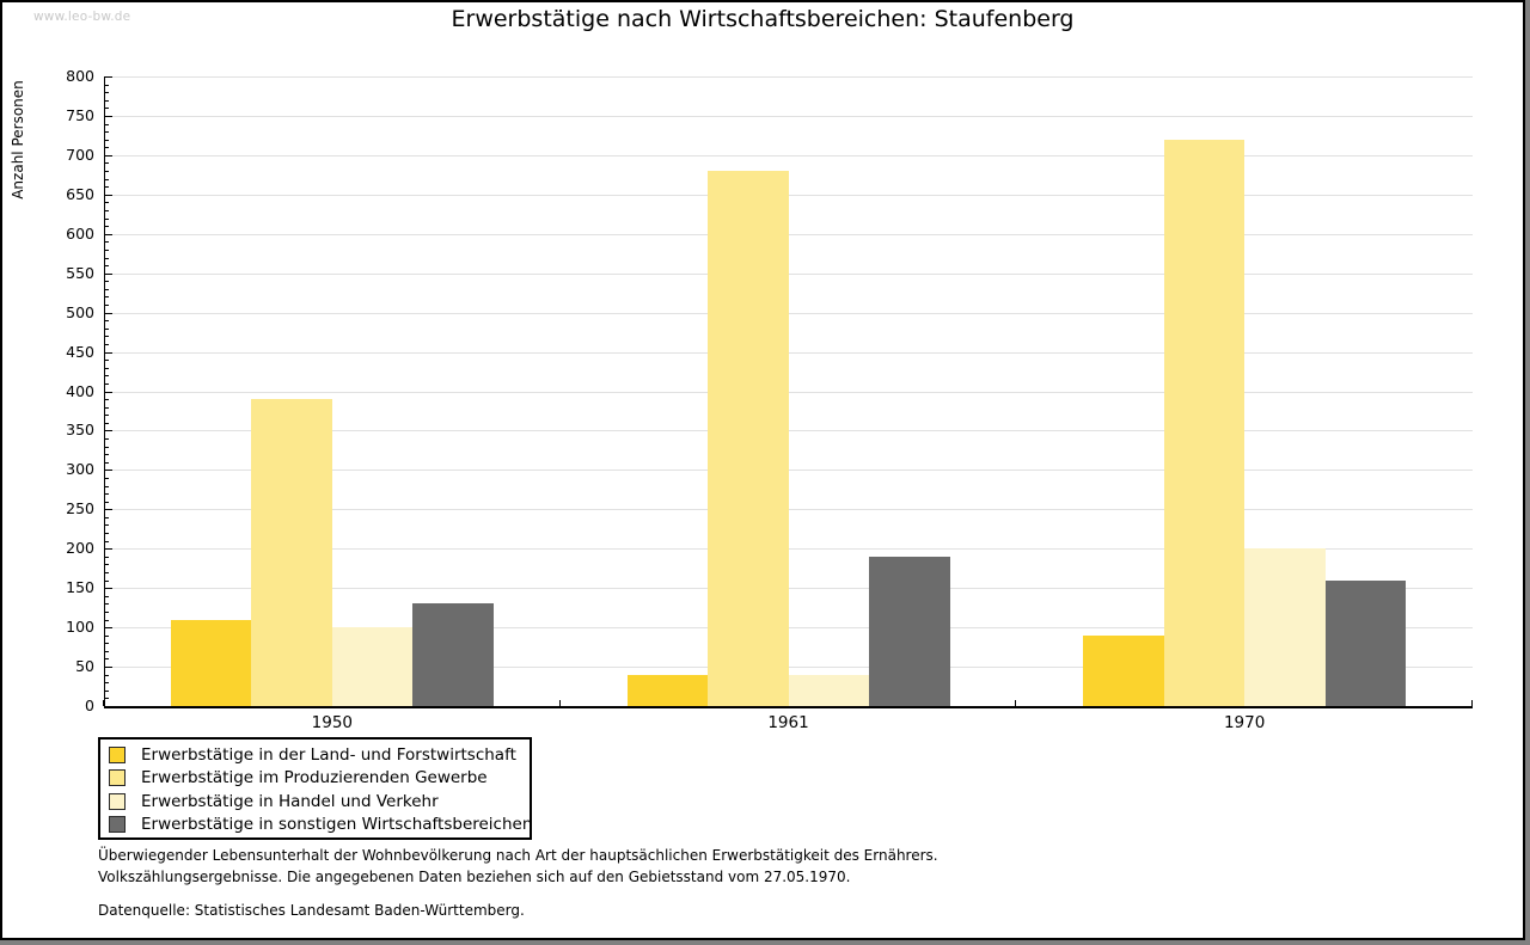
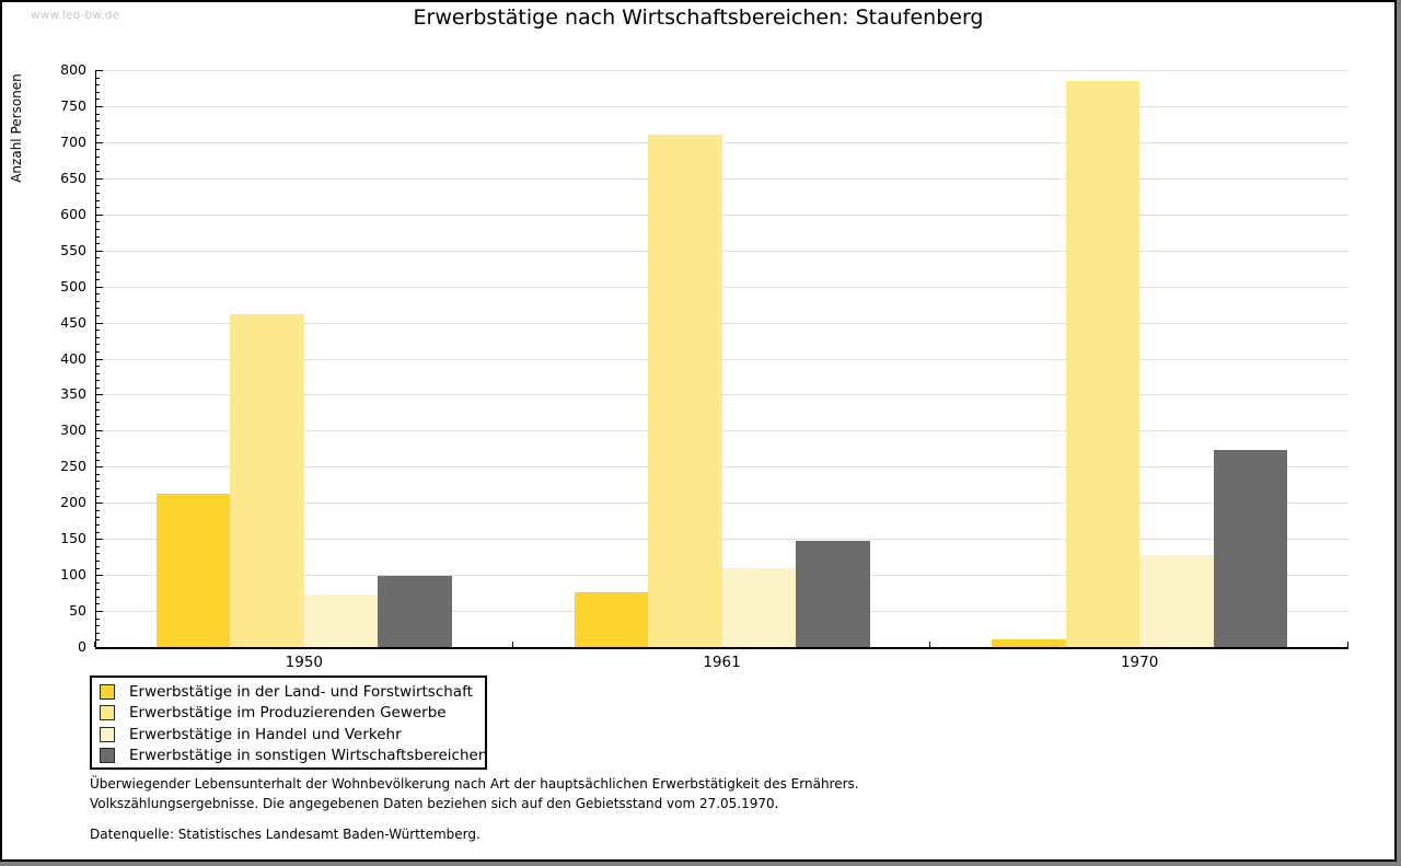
Erwerbstätige in der Land- und Forstwirtschaft/1950: 110 -> 210
Erwerbstätige im Produzierenden Gewerbe/1950: 390 -> 460
Erwerbstätige in Handel und Verkehr/1950: 100 -> 70
Erwerbstätige in sonstigen Wirtschaftsbereichen/1950: 130 -> 100
Erwerbstätige in der Land- und Forstwirtschaft/1961: 40 -> 80
Erwerbstätige im Produzierenden Gewerbe/1961: 680 -> 710
Erwerbstätige in Handel und Verkehr/1961: 40 -> 110
Erwerbstätige in sonstigen Wirtschaftsbereichen/1961: 190 -> 150
Erwerbstätige in der Land- und Forstwirtschaft/1970: 90 -> 10
Erwerbstätige im Produzierenden Gewerbe/1970: 720 -> 780
Erwerbstätige in Handel und Verkehr/1970: 200 -> 130
Erwerbstätige in sonstigen Wirtschaftsbereichen/1970: 160 -> 270
